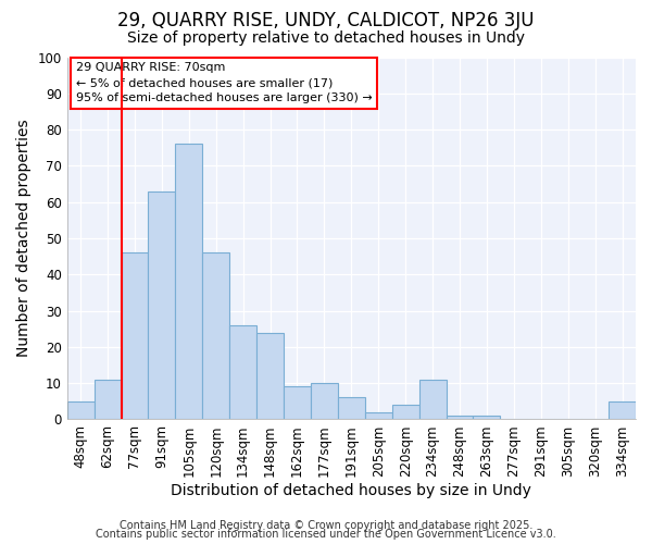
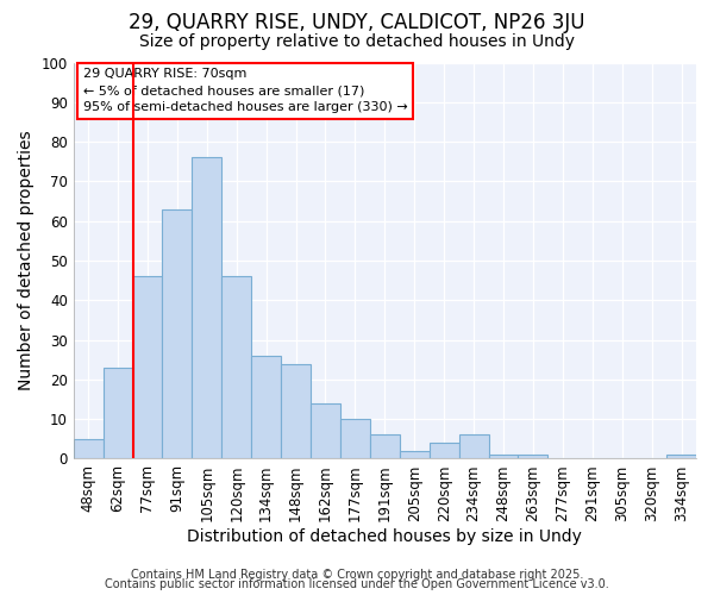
62sqm: 11 -> 23
162sqm: 9 -> 14
234sqm: 11 -> 6
334sqm: 5 -> 1
